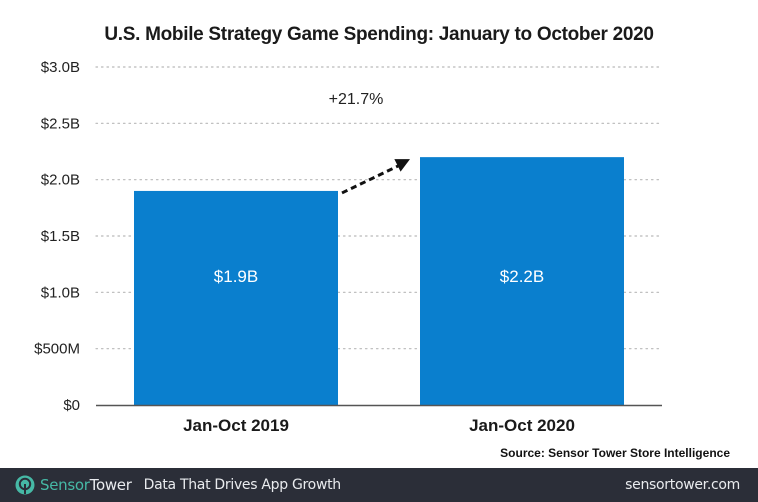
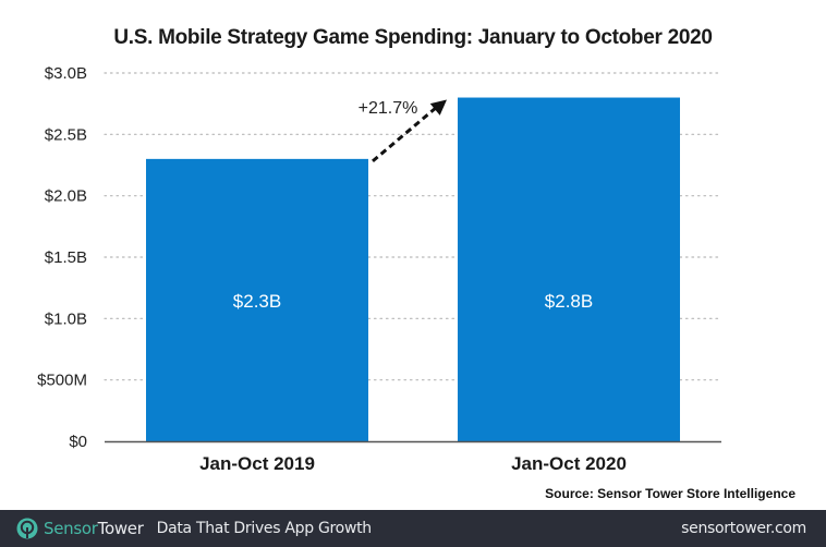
Jan-Oct 2019: $1.9B -> $2.3B
Jan-Oct 2020: $2.2B -> $2.8B
